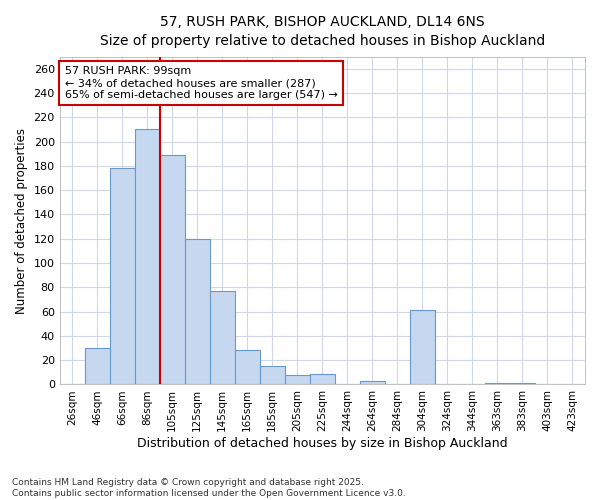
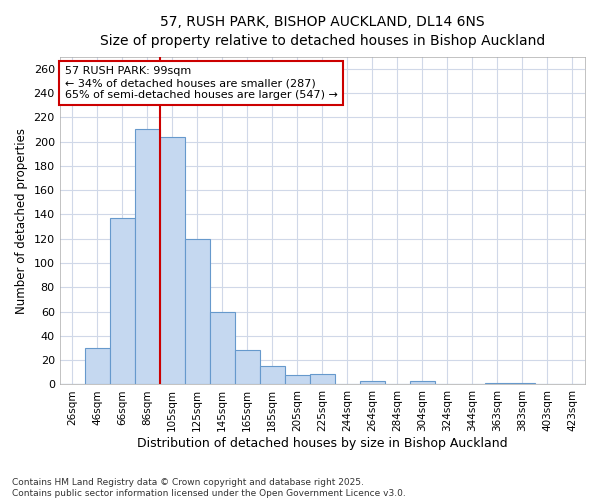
66sqm: 178 -> 137
105sqm: 189 -> 204
145sqm: 77 -> 60
304sqm: 61 -> 3
